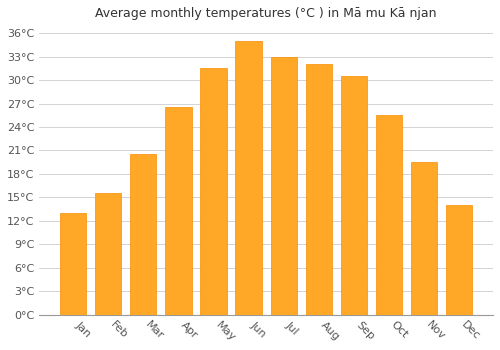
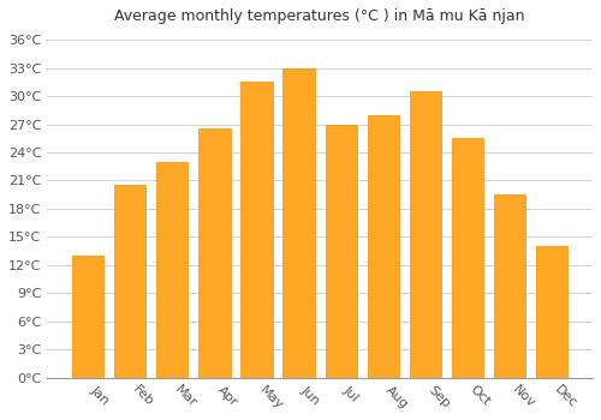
Feb: 15.5°C -> 20.6°C
Mar: 20.5°C -> 23.0°C
Jun: 35.0°C -> 33.0°C
Jul: 33.0°C -> 27.0°C
Aug: 32.0°C -> 28.0°C
